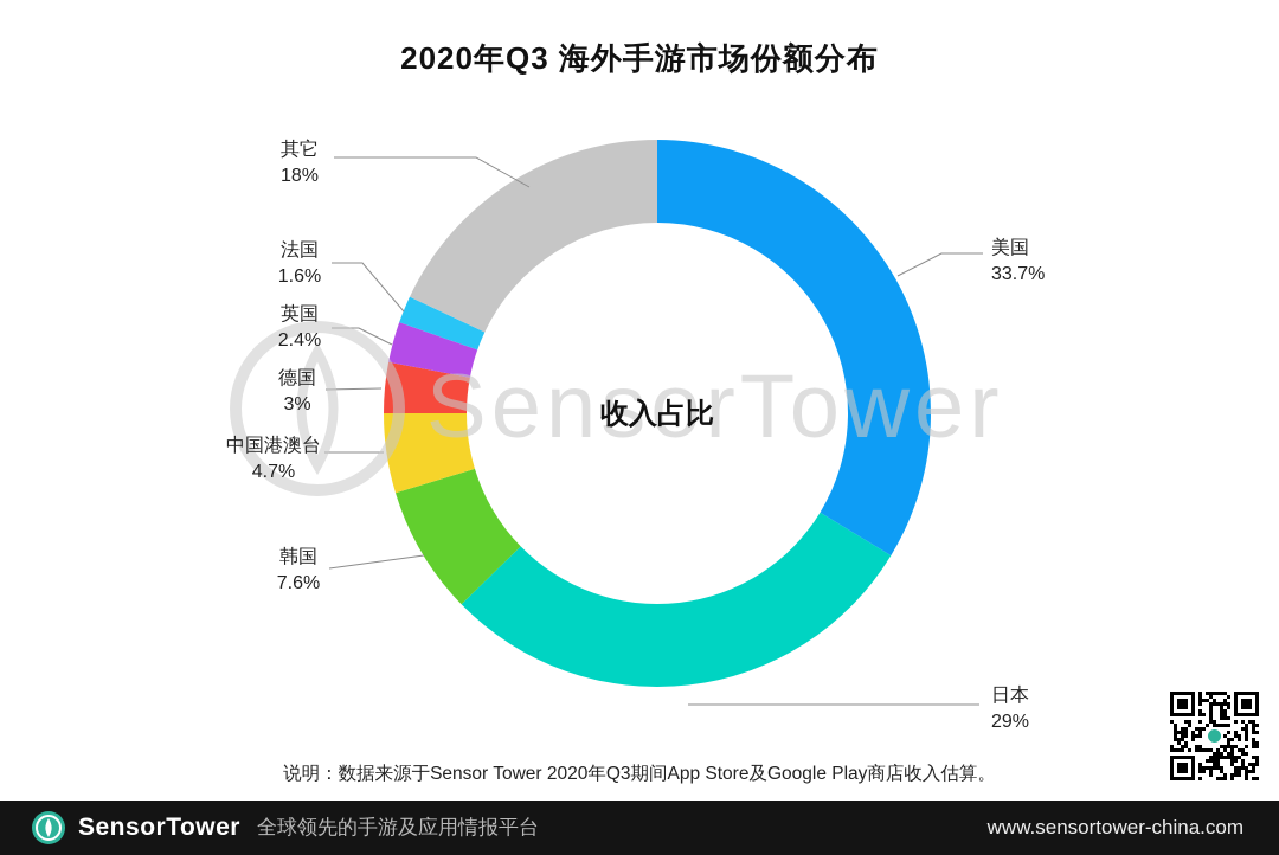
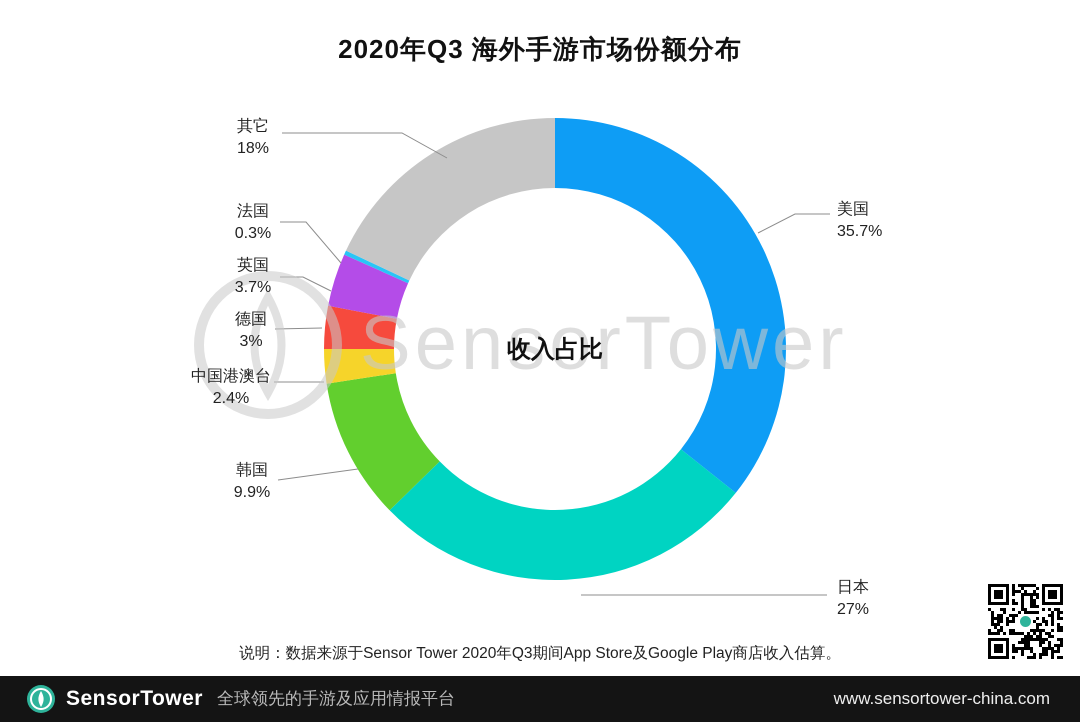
美国: 33.7% -> 35.7%
日本: 29% -> 27%
韩国: 7.6% -> 9.9%
中国港澳台: 4.7% -> 2.4%
英国: 2.4% -> 3.7%
法国: 1.6% -> 0.3%
